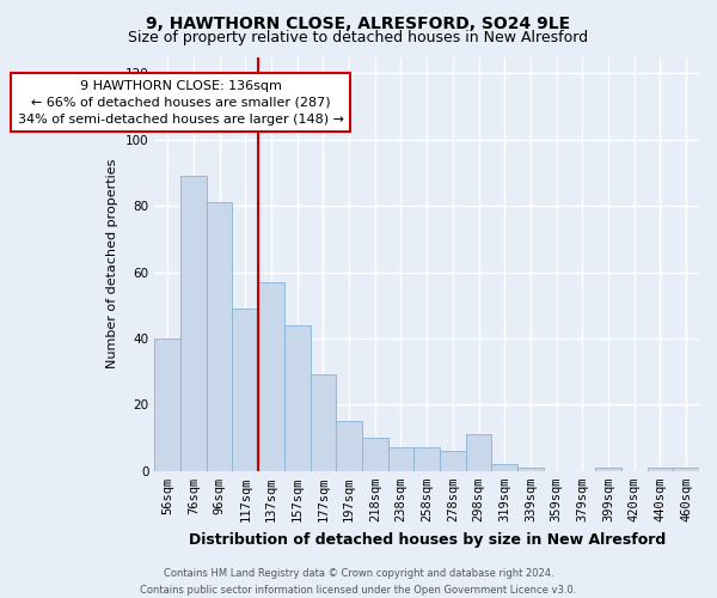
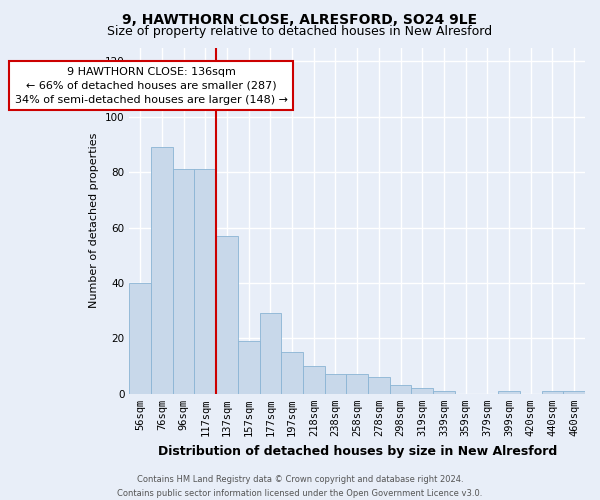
117sqm: 49 -> 81
157sqm: 44 -> 19
298sqm: 11 -> 3
